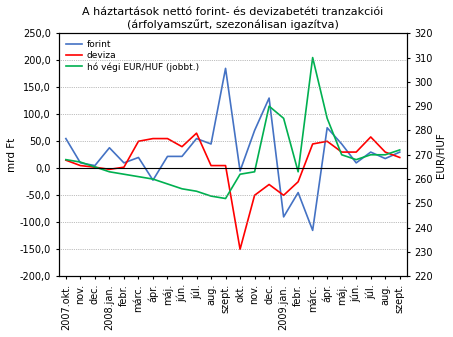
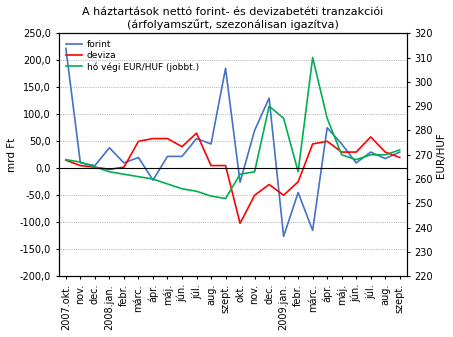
forint/2007.okt.: 55 -> 222
forint/okt.: -5 -> -26
deviza/okt.: -150 -> -102
forint/2009.jan.: -90 -> -126
